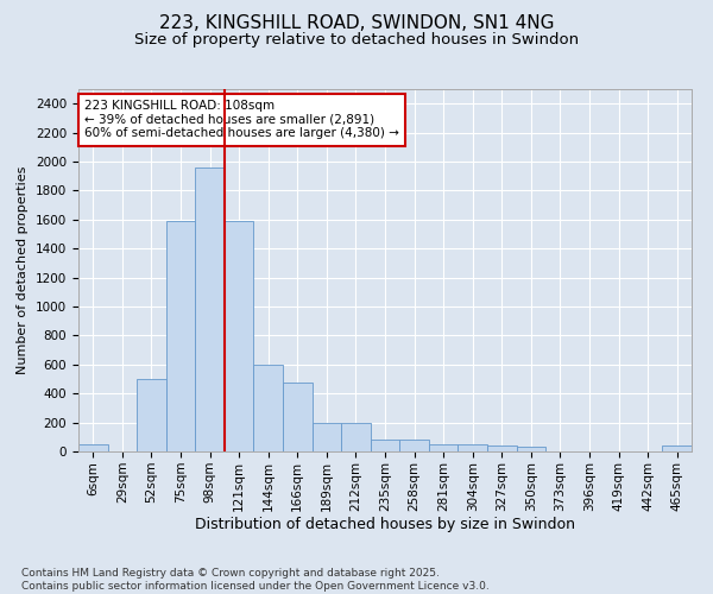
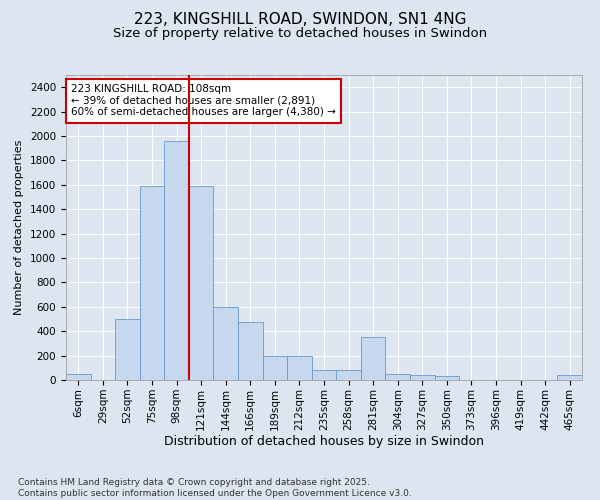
281sqm: 50 -> 350
